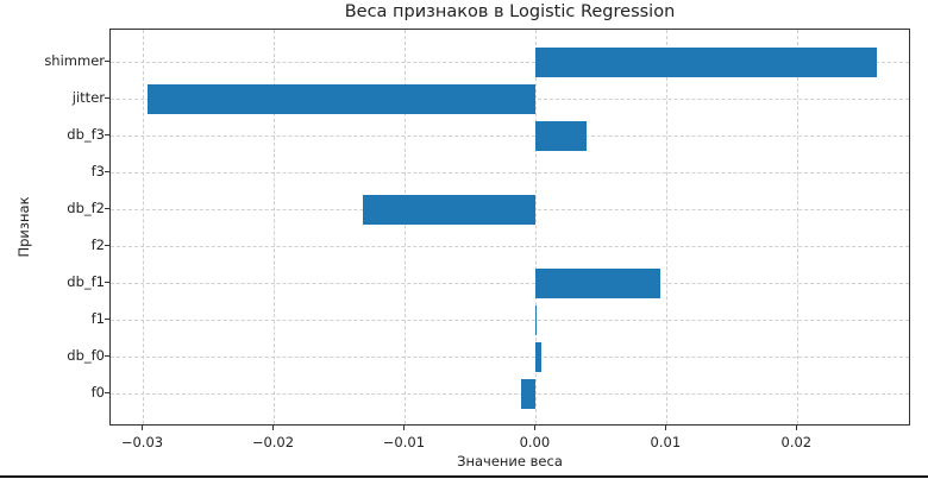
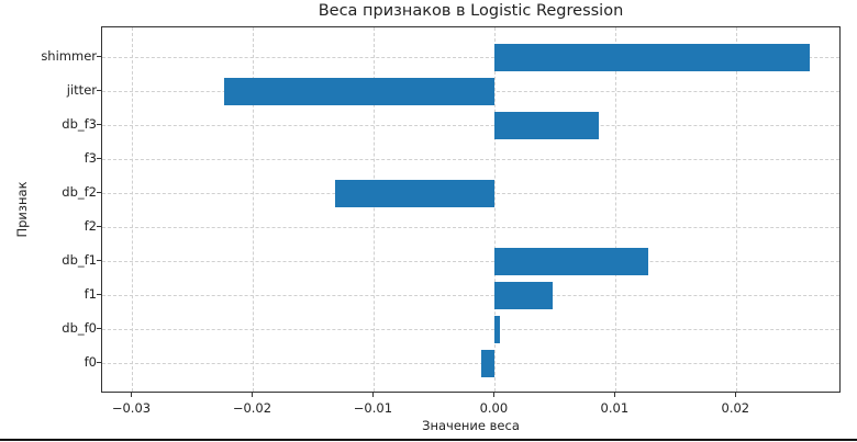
jitter: -0.0297 -> -0.0224
db_f3: 0.0039 -> 0.0086
db_f1: 0.0095 -> 0.0127
f1: 0.0001 -> 0.0048
